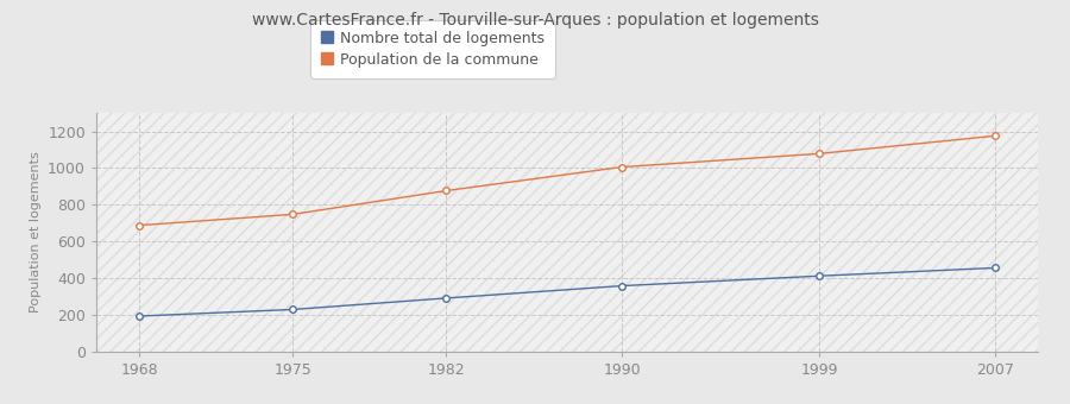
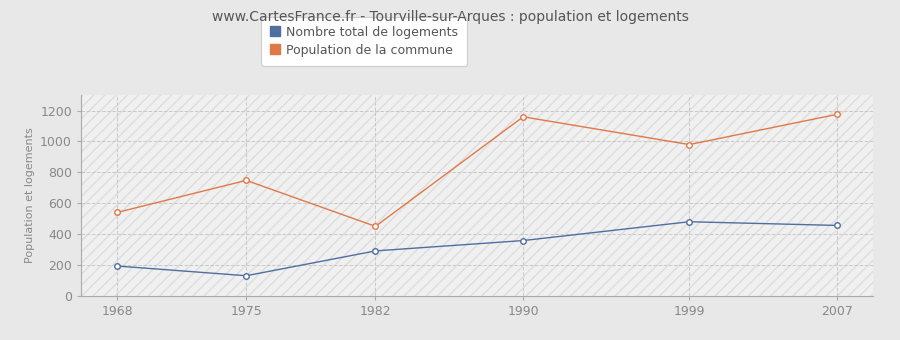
Population de la commune/1968: 690 -> 540
Nombre total de logements/1975: 230 -> 130
Population de la commune/1982: 880 -> 450
Population de la commune/1990: 1010 -> 1160
Nombre total de logements/1999: 410 -> 480
Population de la commune/1999: 1080 -> 980
